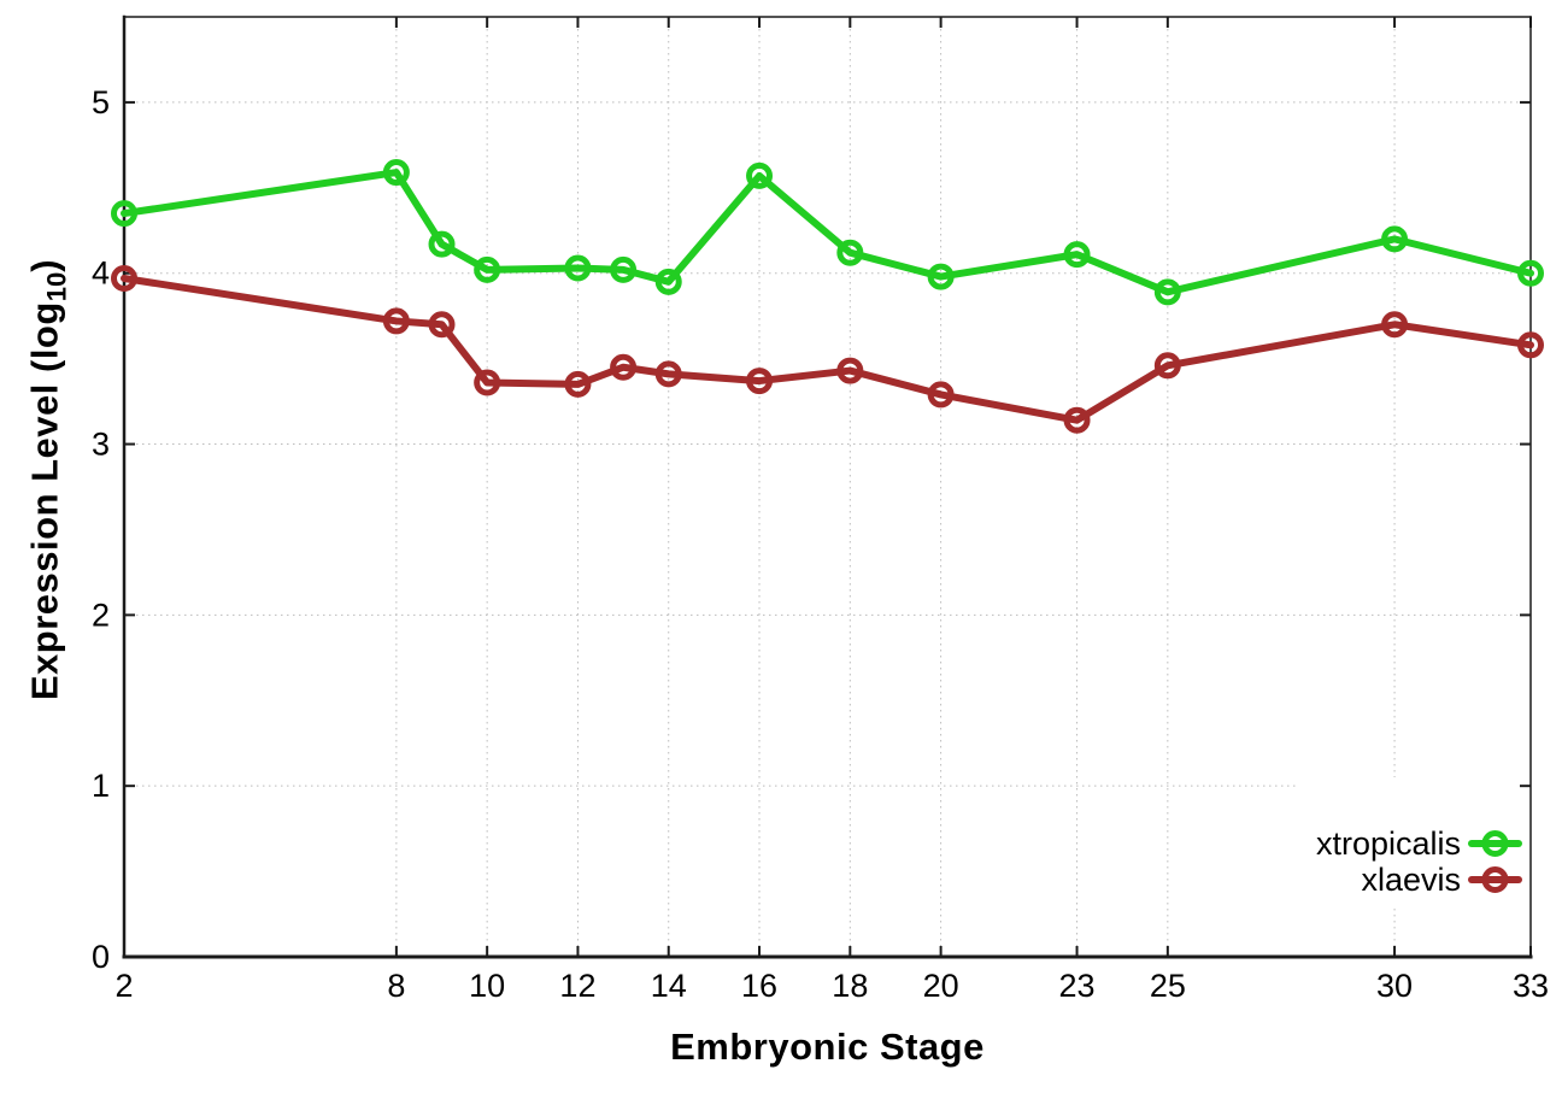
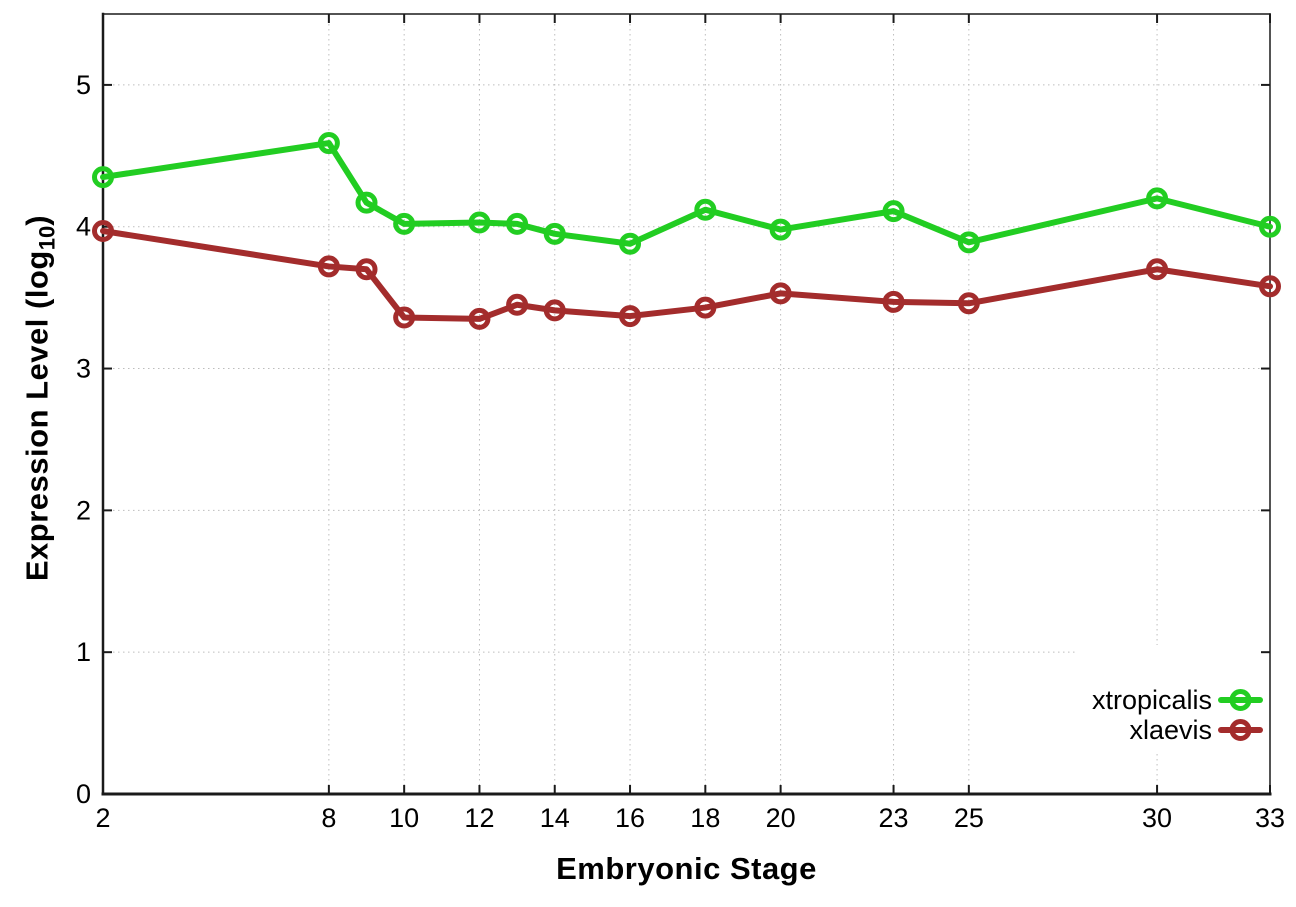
xtropicalis/16: 4.57 -> 3.88
xlaevis/20: 3.29 -> 3.53
xlaevis/23: 3.14 -> 3.47
